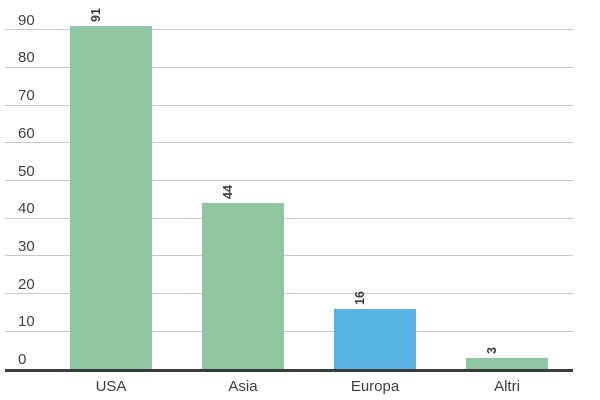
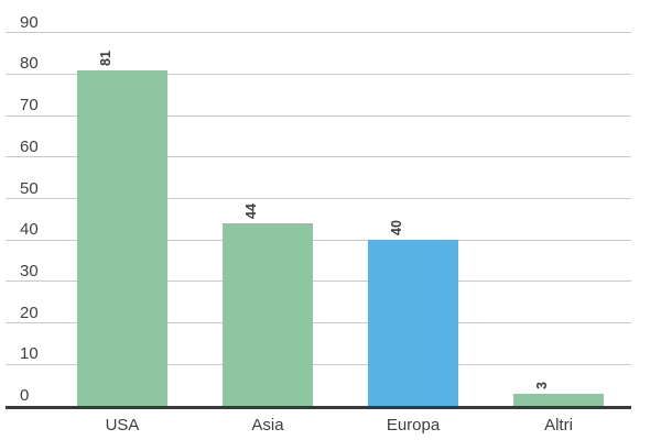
USA: 91 -> 81
Europa: 16 -> 40
